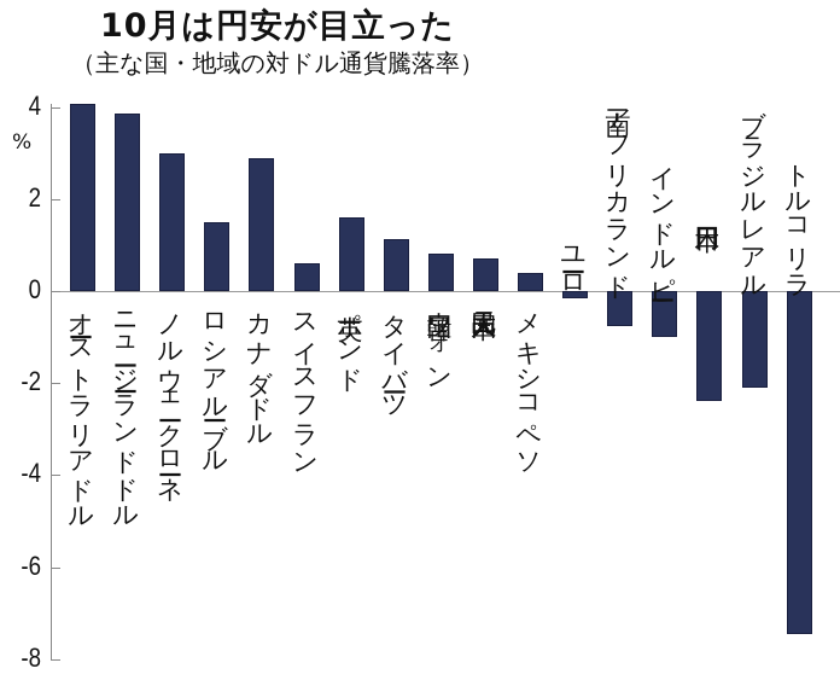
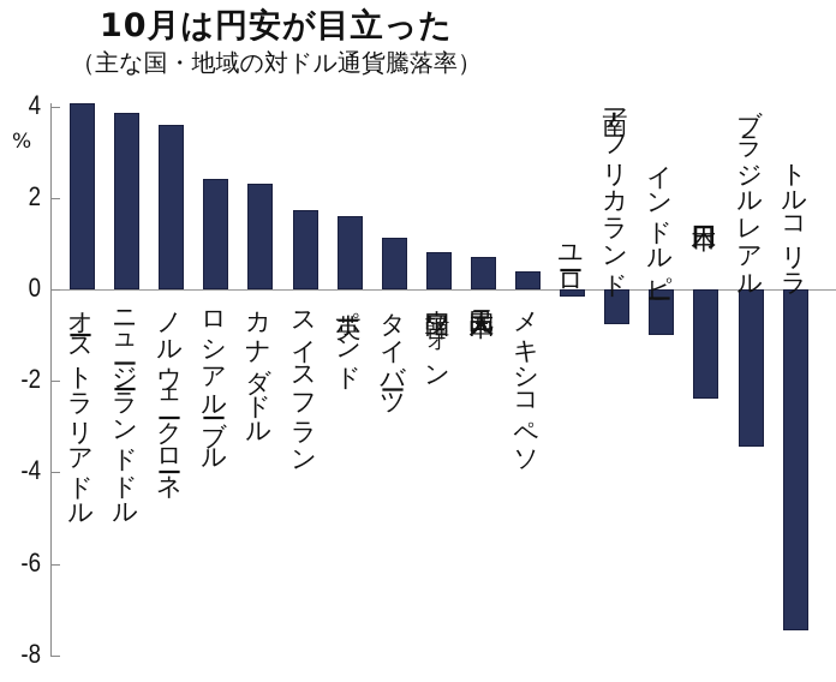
ノルウェークローネ: 3.0 -> 3.6
ロシアルーブル: 1.5 -> 2.4
カナダドル: 2.9 -> 2.3
スイスフラン: 0.6 -> 1.7
ブラジルレアル: -2.1 -> -3.5
